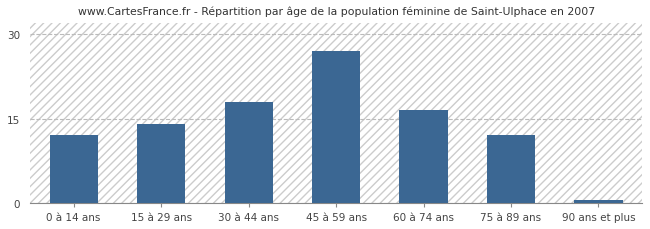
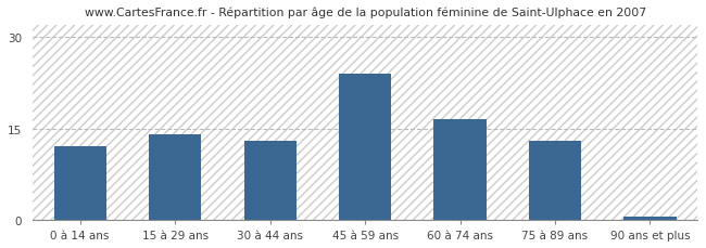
30 à 44 ans: 18.0 -> 13.0
45 à 59 ans: 27.0 -> 24.0
75 à 89 ans: 12.0 -> 13.0
